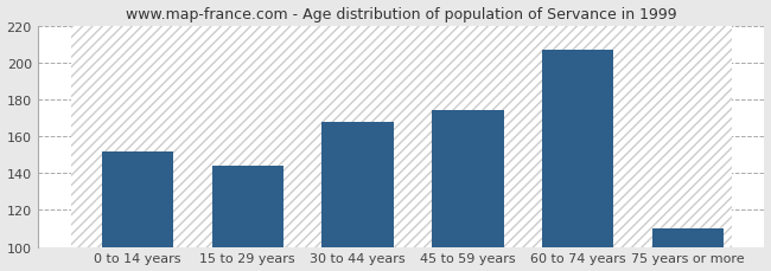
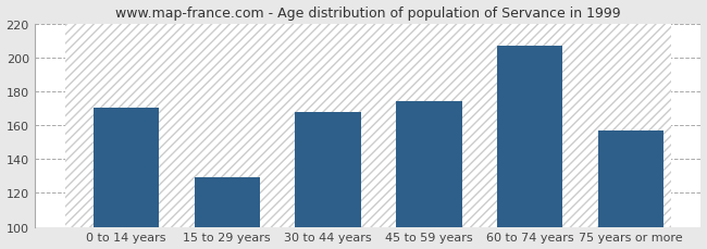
0 to 14 years: 152 -> 170
15 to 29 years: 144 -> 129
75 years or more: 110 -> 157
